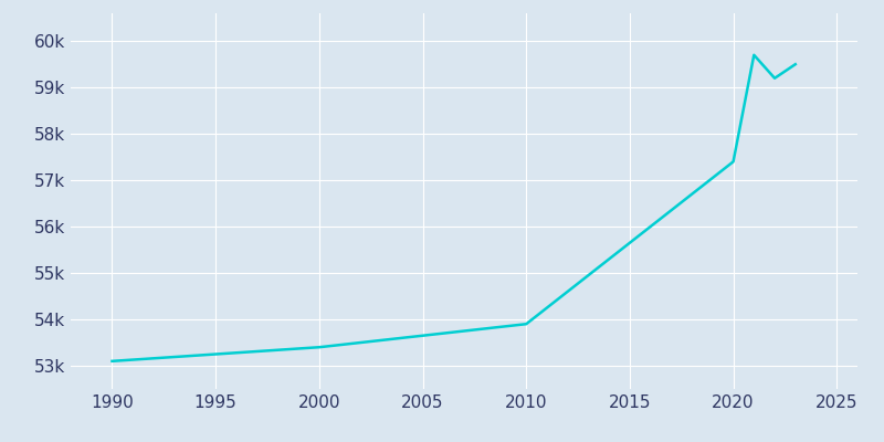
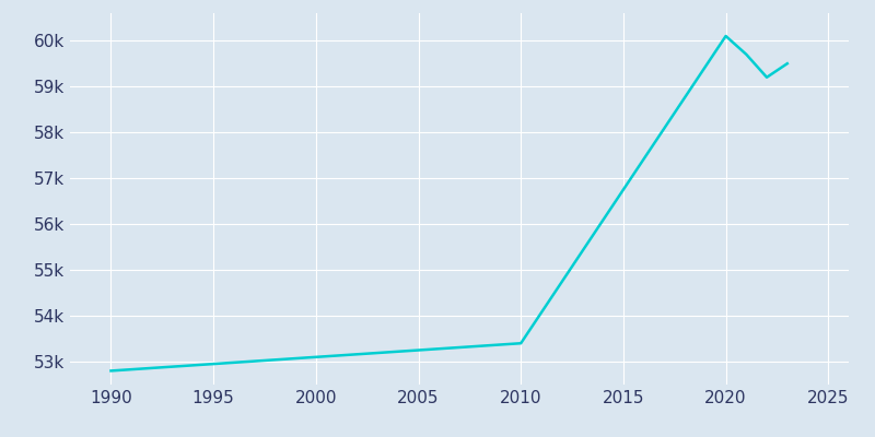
1990: 53.1k -> 52.8k
2000: 53.4k -> 53.1k
2010: 53.9k -> 53.4k
2020: 57.4k -> 60.1k
